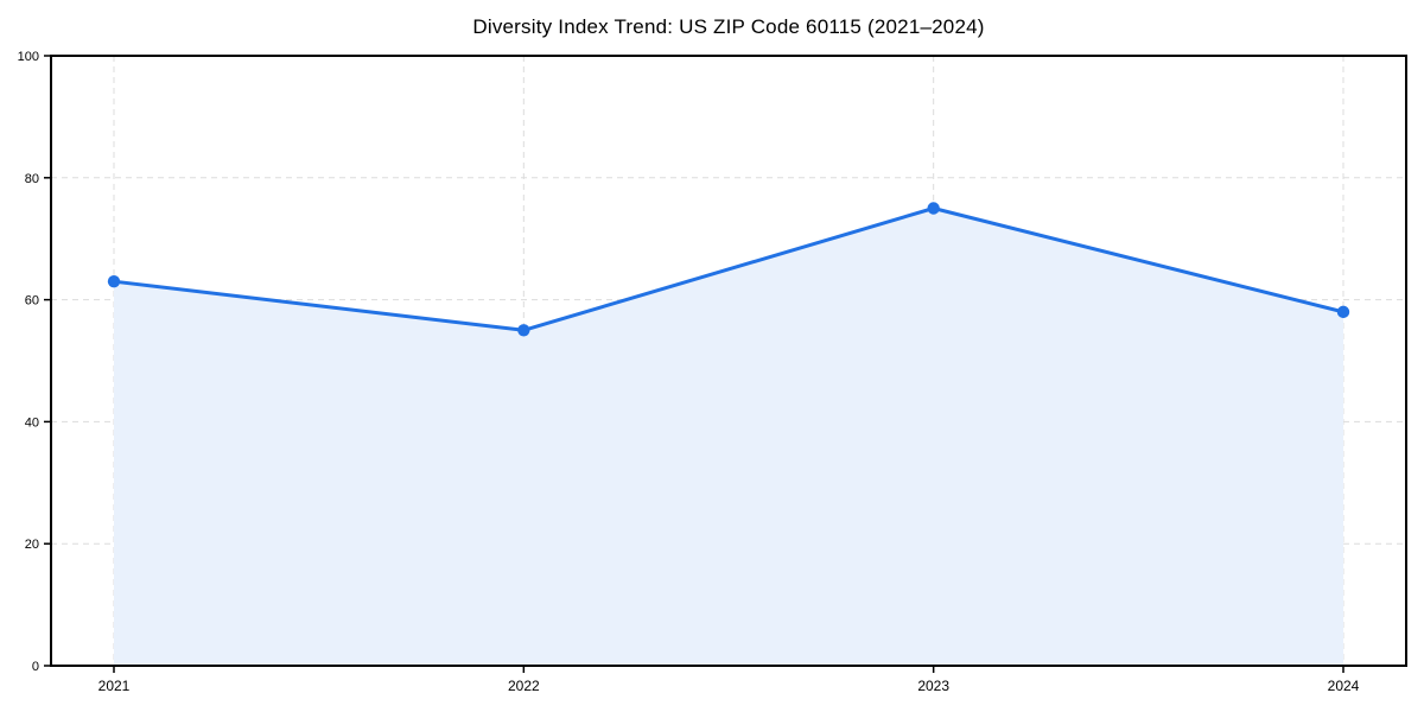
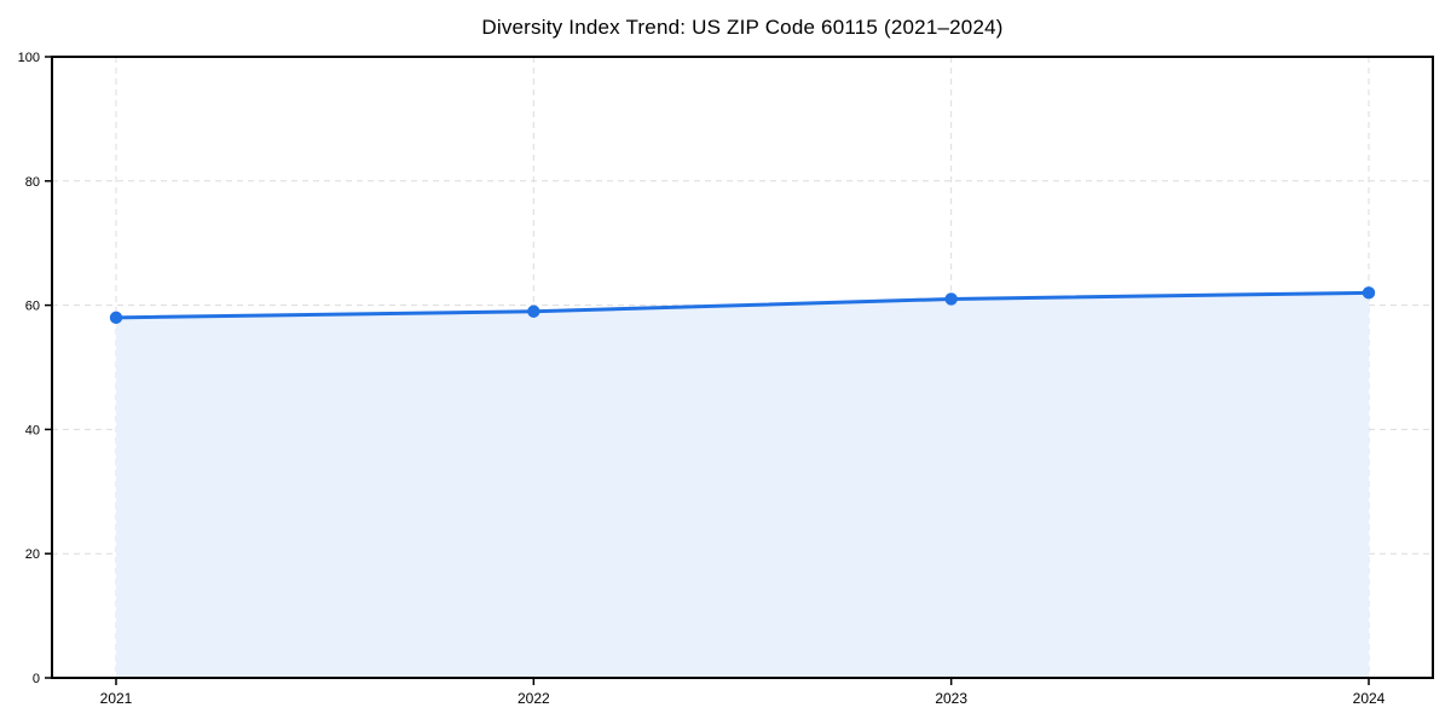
2021: 63 -> 58
2022: 55 -> 59
2023: 75 -> 61
2024: 58 -> 62
